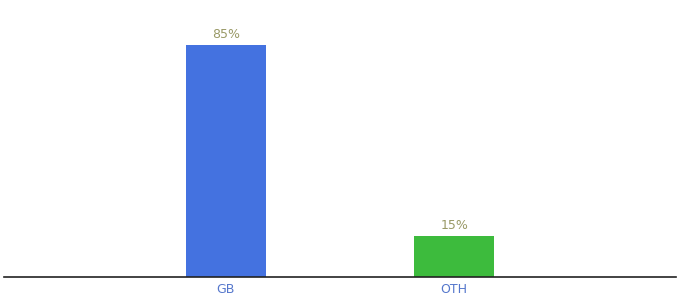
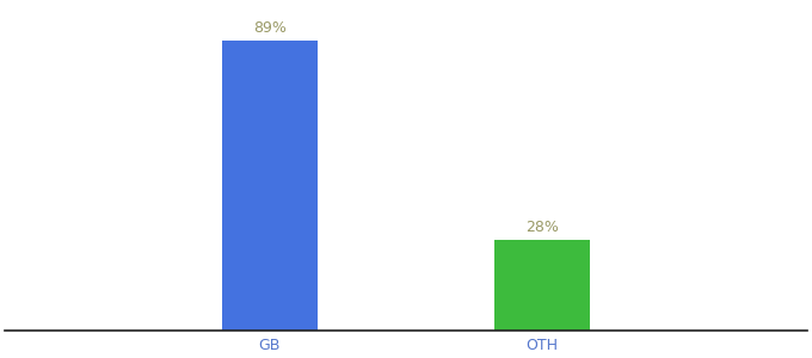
GB: 85% -> 89%
OTH: 15% -> 28%
